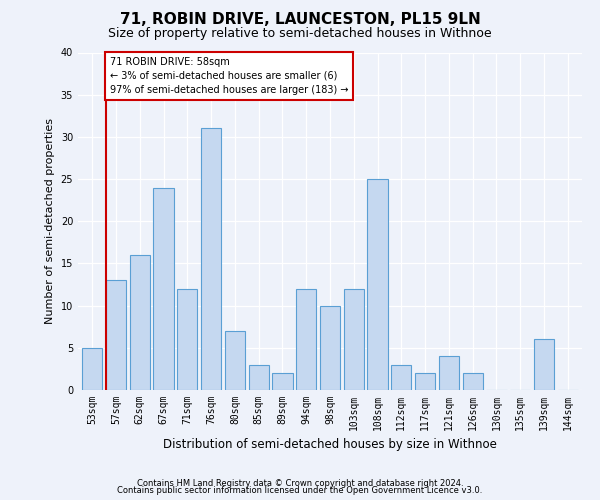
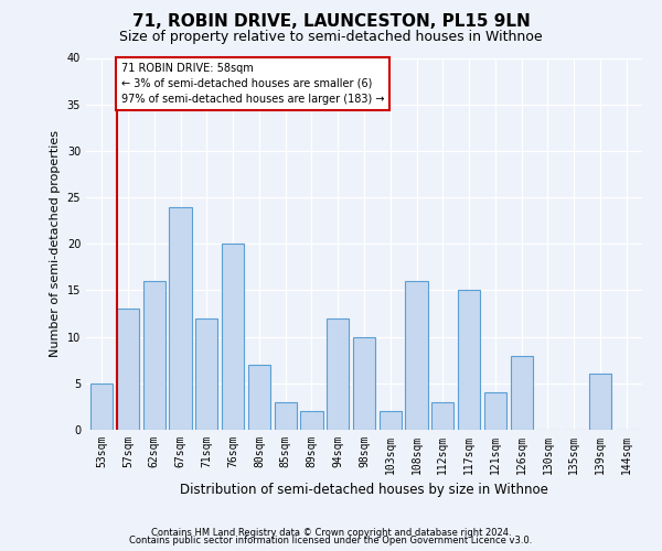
76sqm: 31 -> 20
103sqm: 12 -> 2
108sqm: 25 -> 16
117sqm: 2 -> 15
126sqm: 2 -> 8
